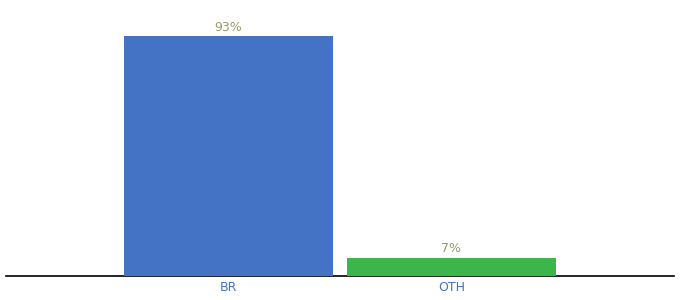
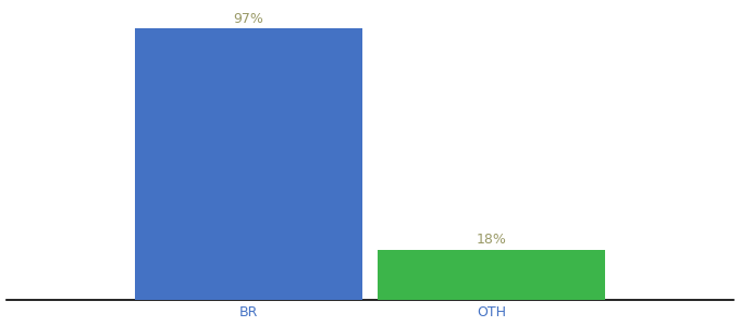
BR: 93% -> 97%
OTH: 7% -> 18%
